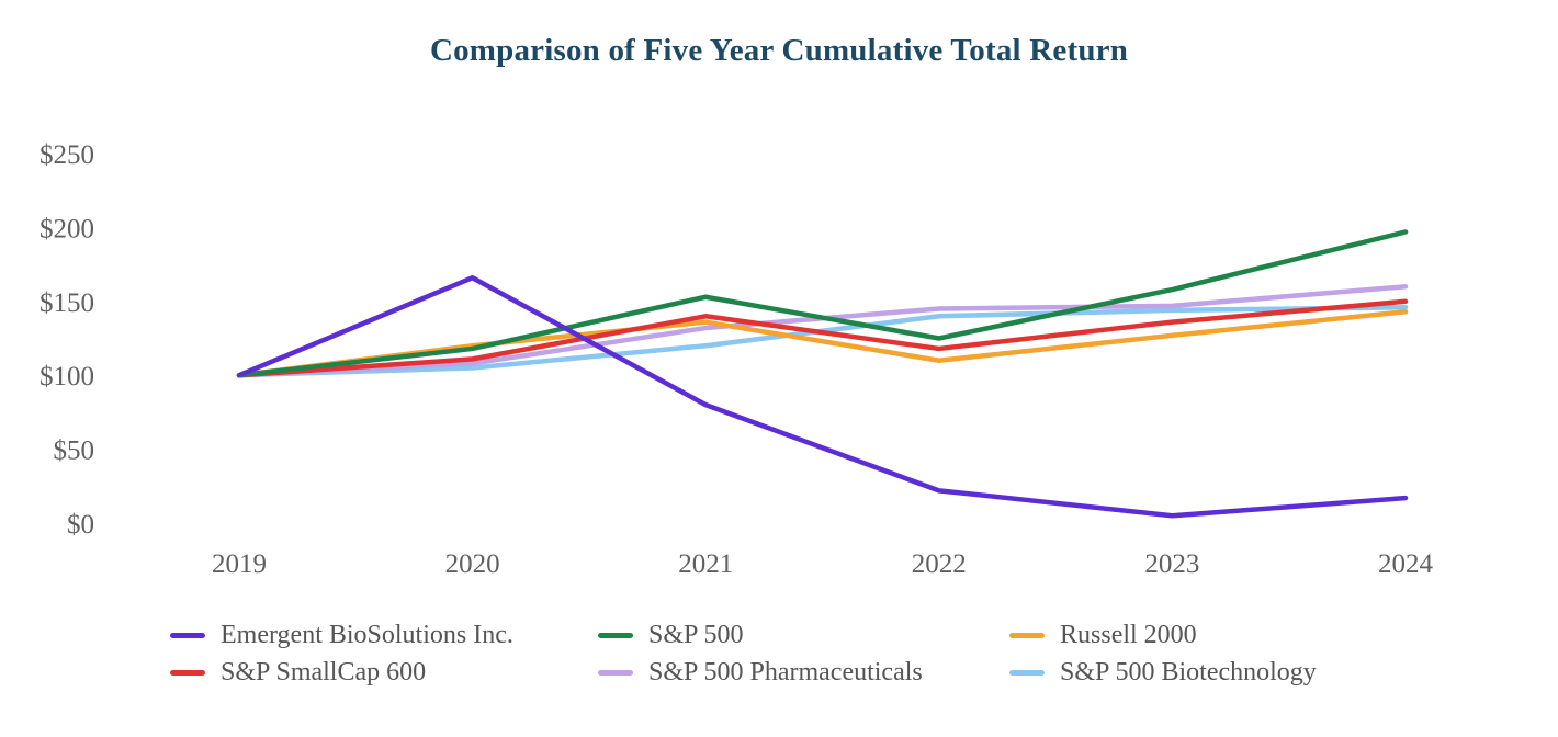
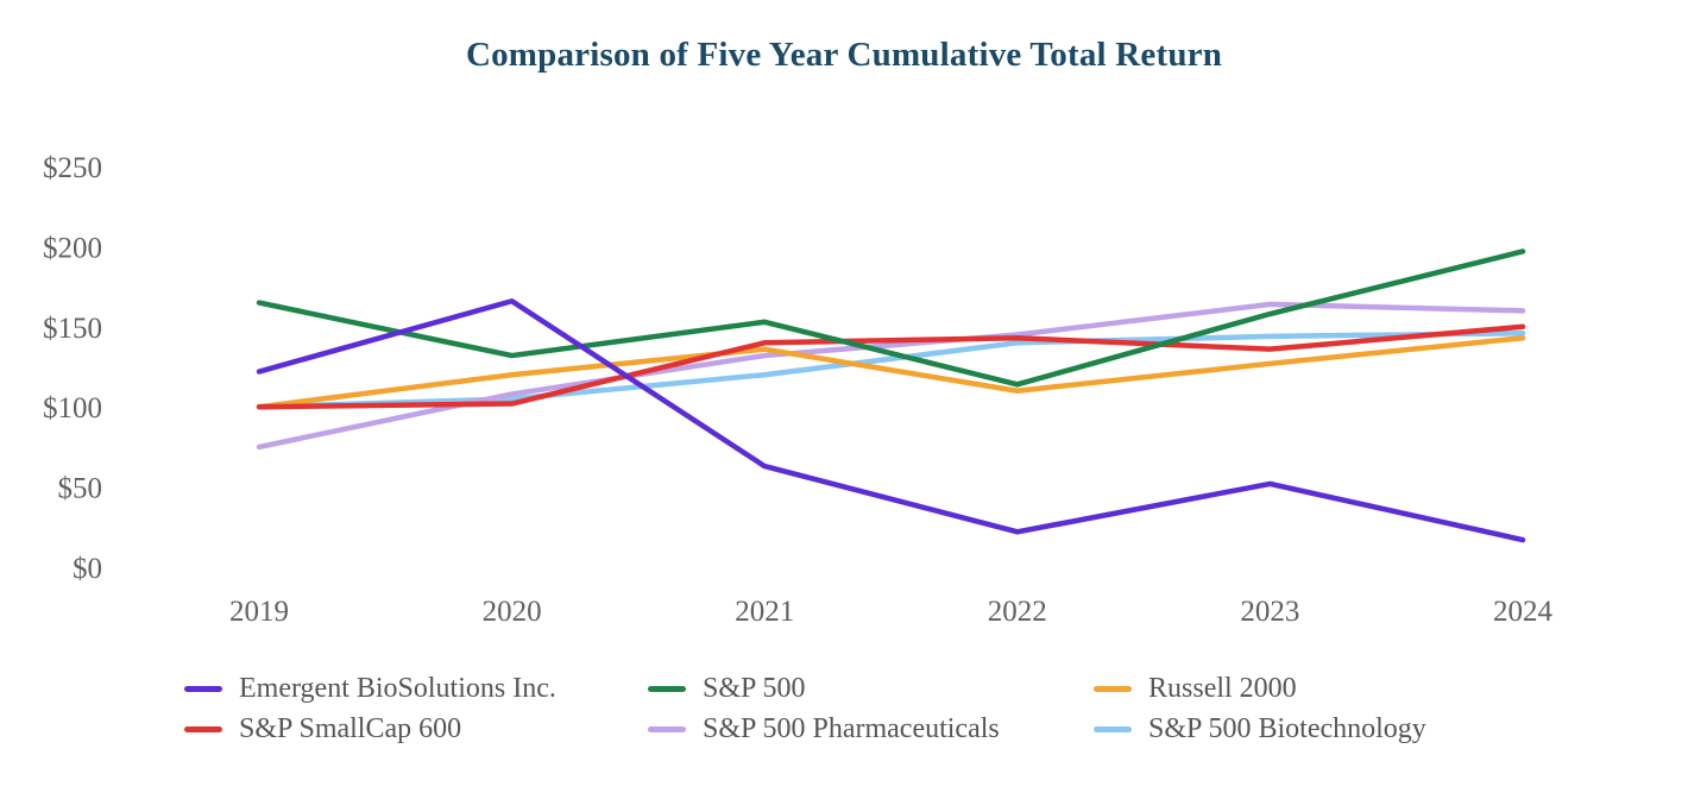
Emergent BioSolutions Inc./2019: $100 -> $122
S&P 500/2019: $100 -> $165
S&P 500 Pharmaceuticals/2019: $100 -> $75
S&P 500/2020: $118 -> $132
S&P SmallCap 600/2020: $111 -> $102
Emergent BioSolutions Inc./2021: $80 -> $63
S&P 500/2022: $125 -> $114
S&P SmallCap 600/2022: $118 -> $143
Emergent BioSolutions Inc./2023: $5 -> $52
S&P 500 Pharmaceuticals/2023: $147 -> $164
